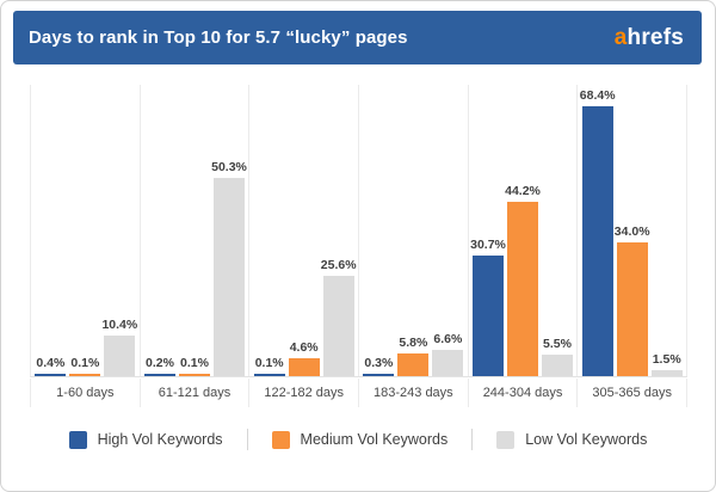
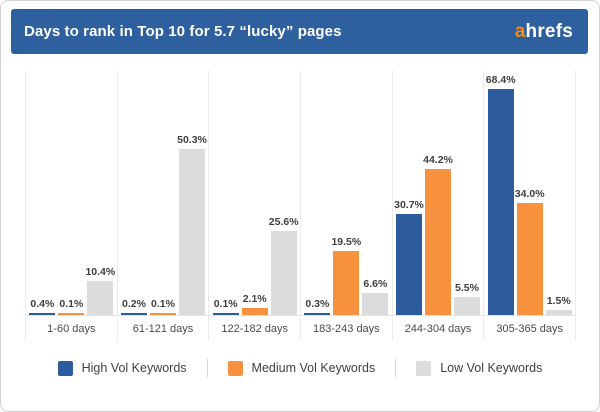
Medium Vol Keywords/122-182 days: 4.6% -> 2.1%
Medium Vol Keywords/183-243 days: 5.8% -> 19.5%
